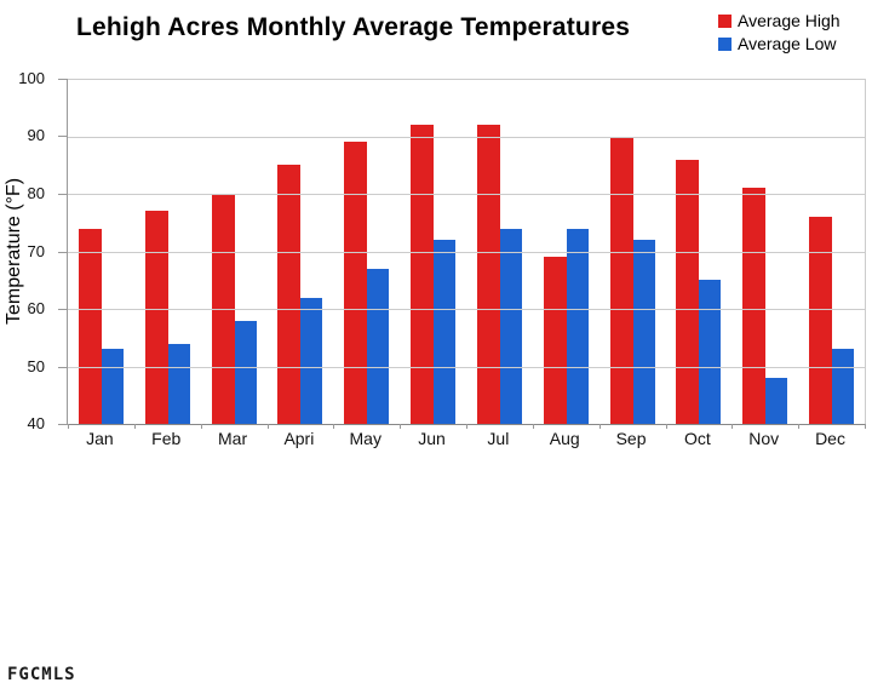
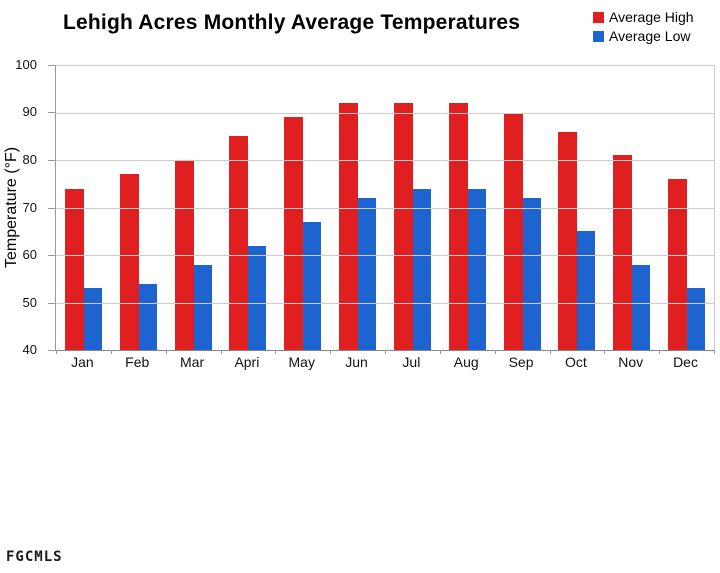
Average High/Aug: 69 -> 92
Average Low/Nov: 48 -> 58
